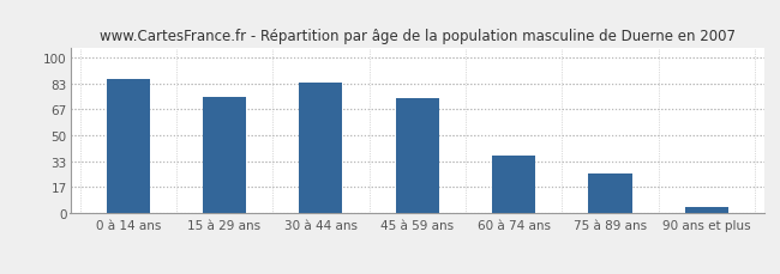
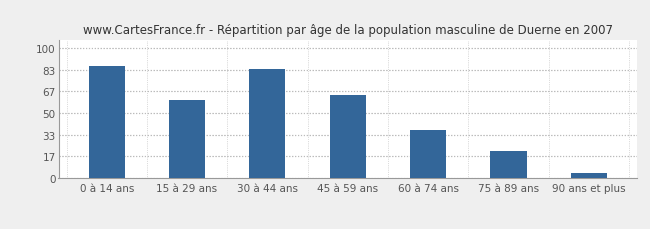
15 à 29 ans: 75 -> 60
45 à 59 ans: 74 -> 64
75 à 89 ans: 26 -> 21
